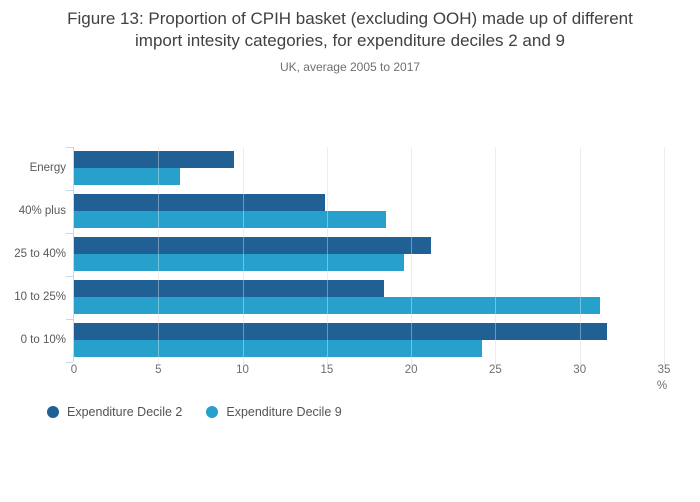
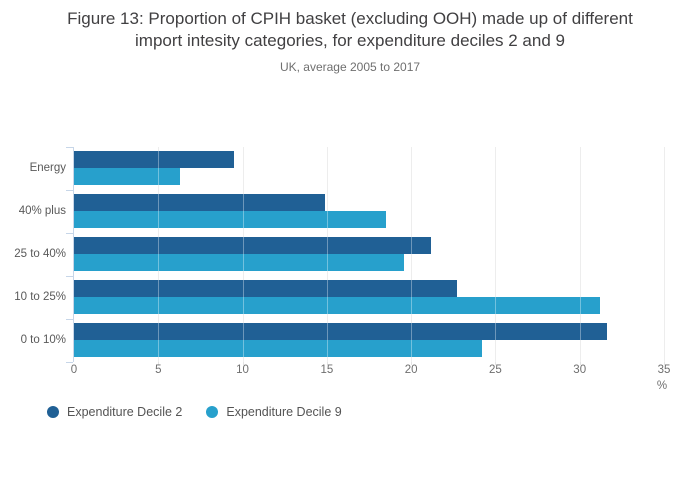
Expenditure Decile 2/10 to 25%: 18.4 -> 22.7
